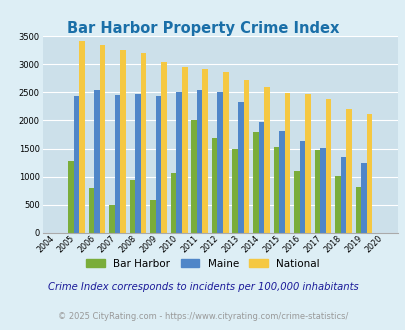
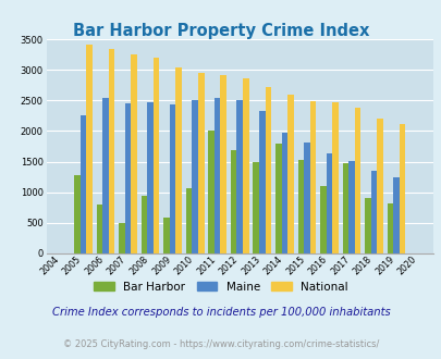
Maine/2005: 2440 -> 2260
Bar Harbor/2018: 1010 -> 900
